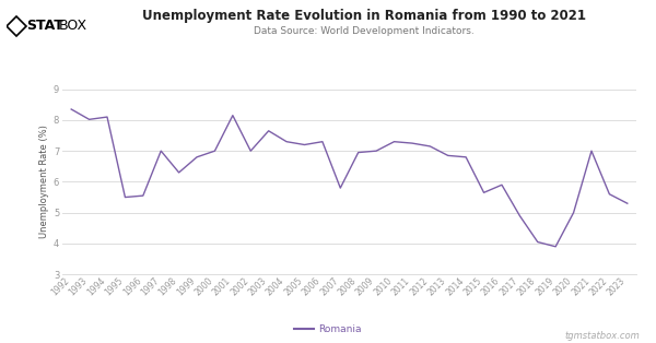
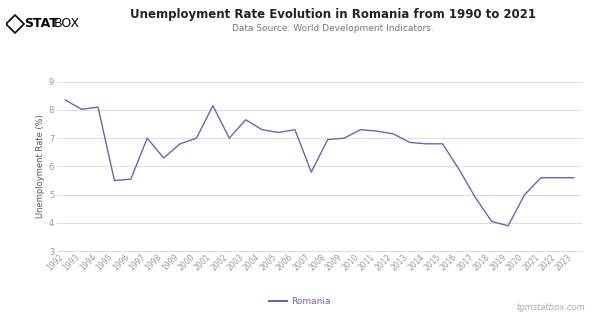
2015: 5.65 -> 6.80
2021: 7.00 -> 5.60
2023: 5.30 -> 5.60
